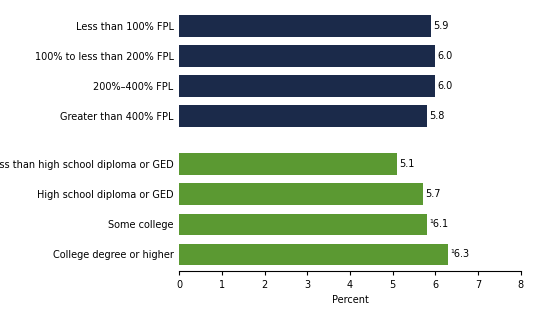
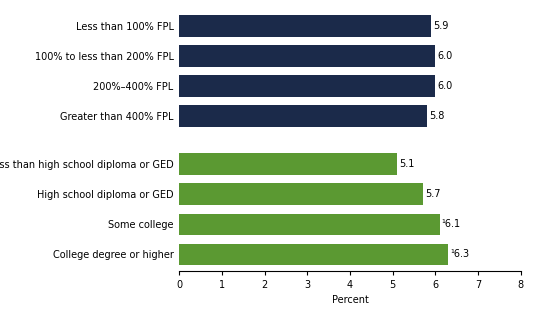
Some college: 5.8 -> 6.1
